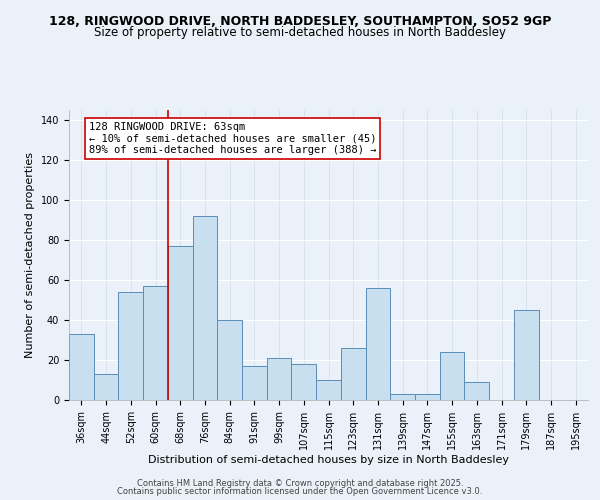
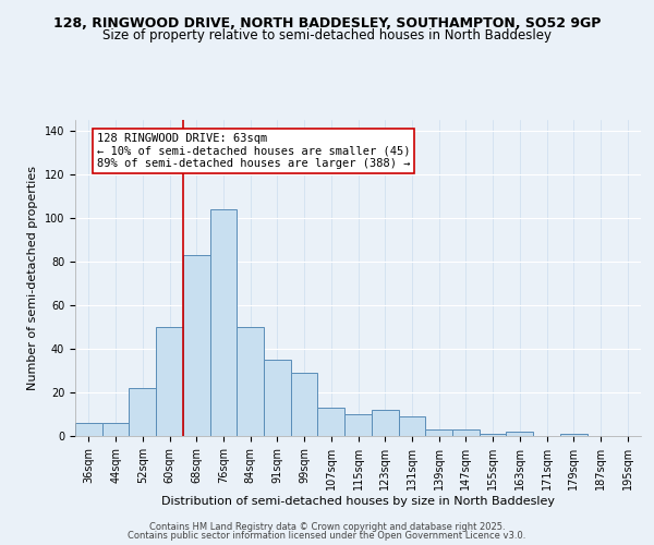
36sqm: 33 -> 6
44sqm: 13 -> 6
52sqm: 54 -> 22
60sqm: 57 -> 50
68sqm: 77 -> 83
76sqm: 92 -> 104
84sqm: 40 -> 50
91sqm: 17 -> 35
99sqm: 21 -> 29
107sqm: 18 -> 13
123sqm: 26 -> 12
131sqm: 56 -> 9
155sqm: 24 -> 1
163sqm: 9 -> 2
179sqm: 45 -> 1
